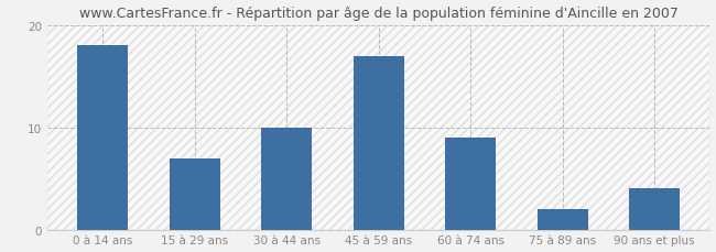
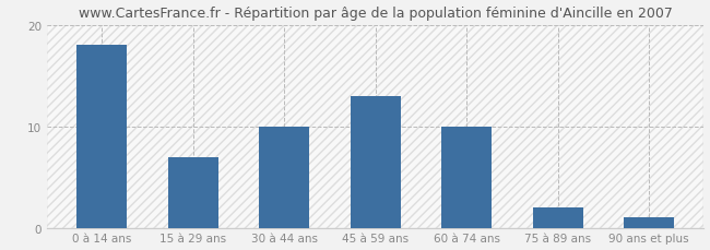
45 à 59 ans: 17 -> 13
60 à 74 ans: 9 -> 10
90 ans et plus: 4 -> 1
